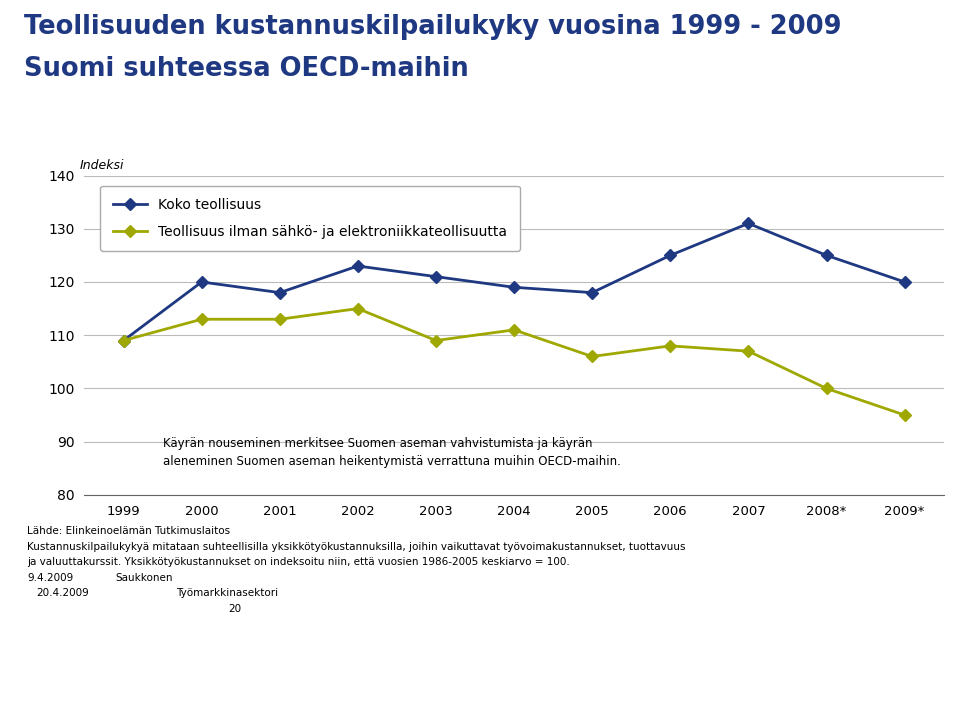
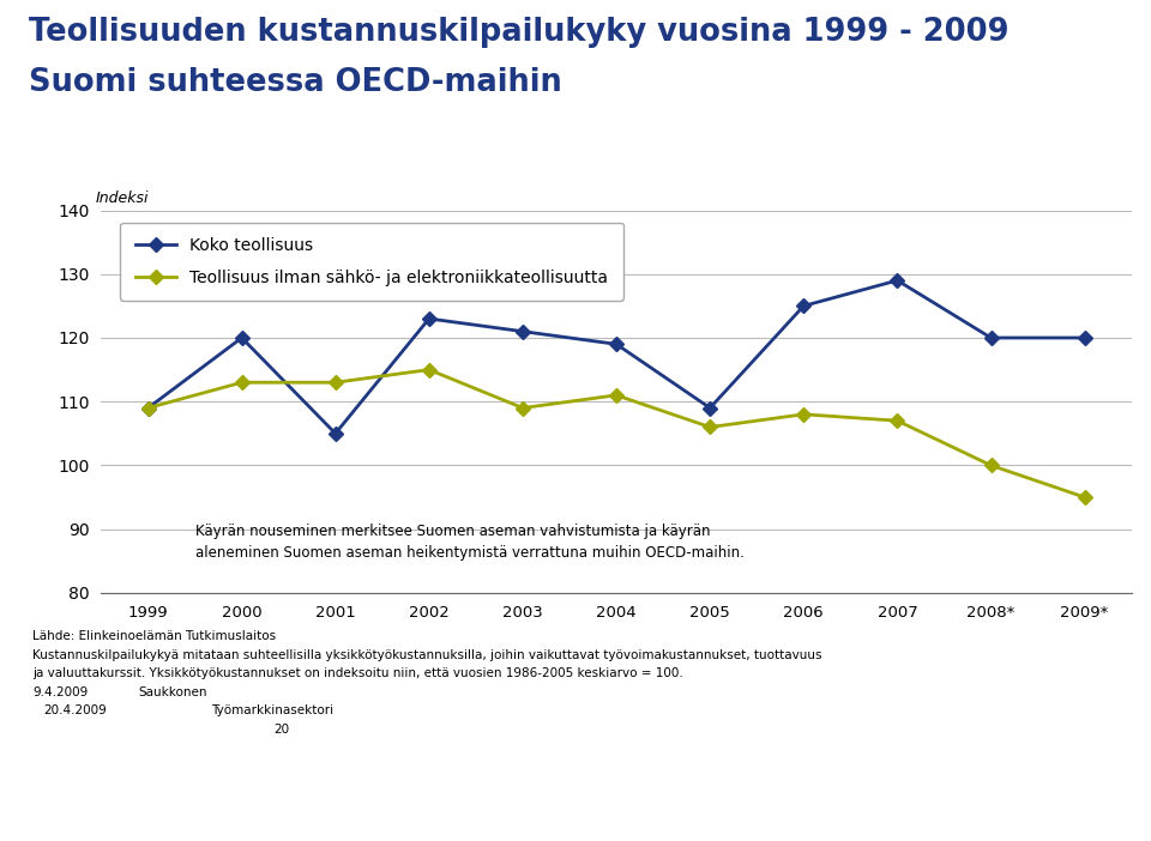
Koko teollisuus/2001: 118 -> 105
Koko teollisuus/2005: 118 -> 109
Koko teollisuus/2007: 131 -> 129
Koko teollisuus/2008*: 125 -> 120
